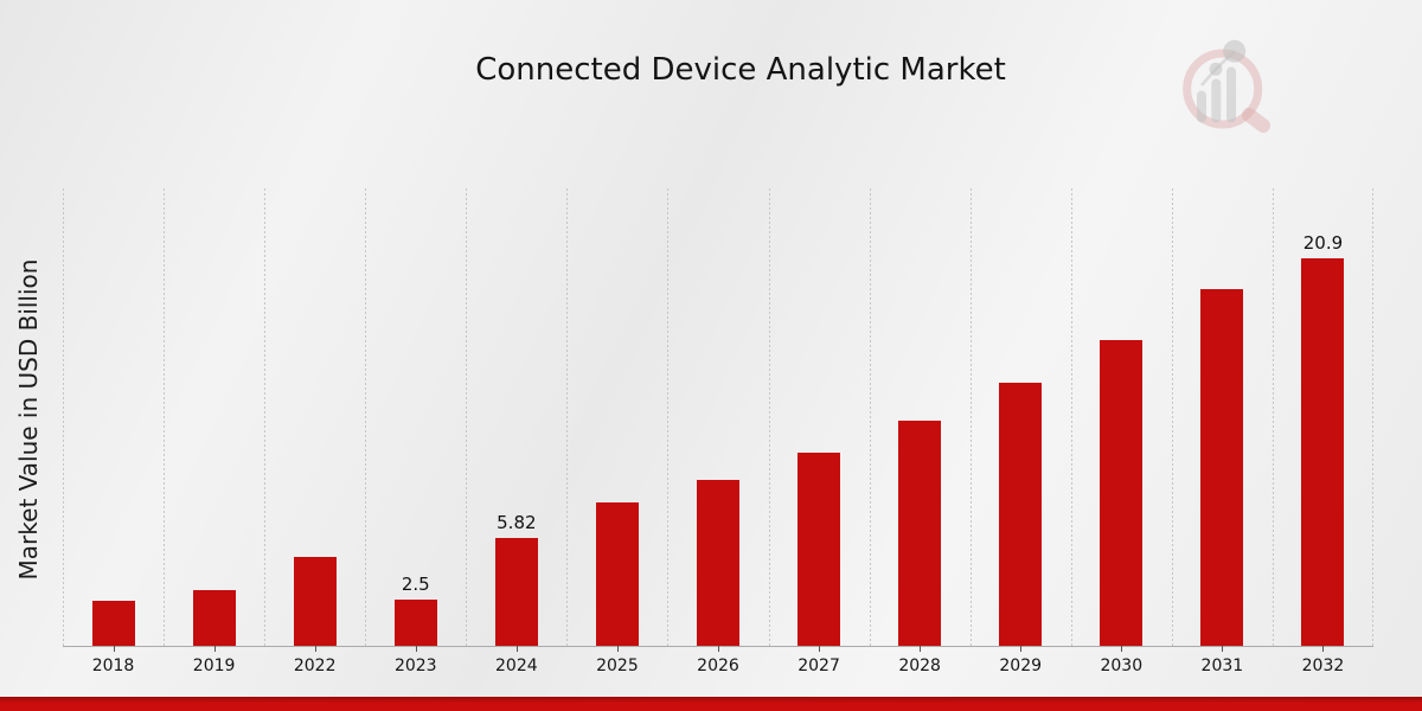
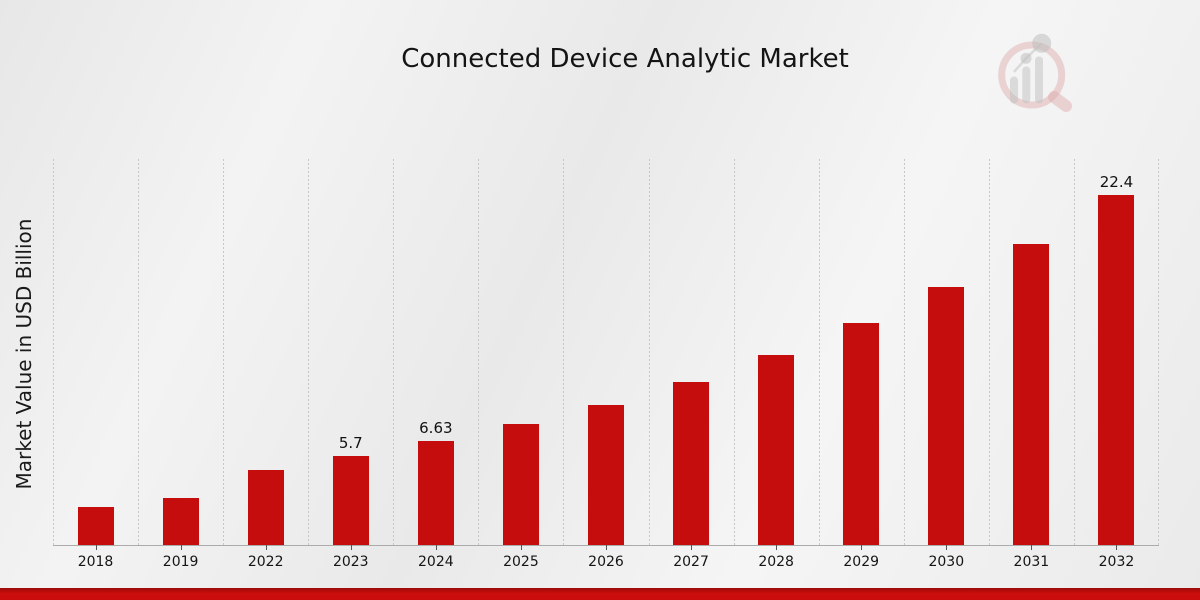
2023: 2.5 -> 5.7
2024: 5.82 -> 6.63
2032: 20.9 -> 22.4
